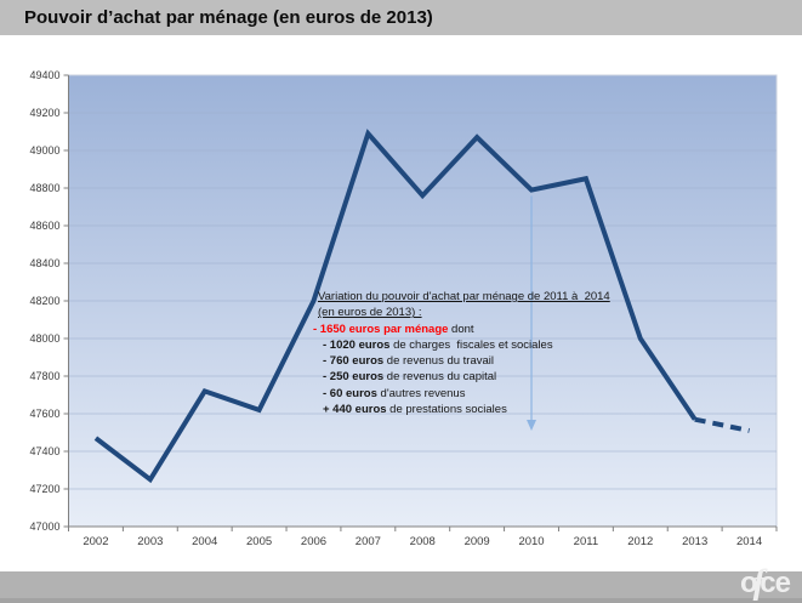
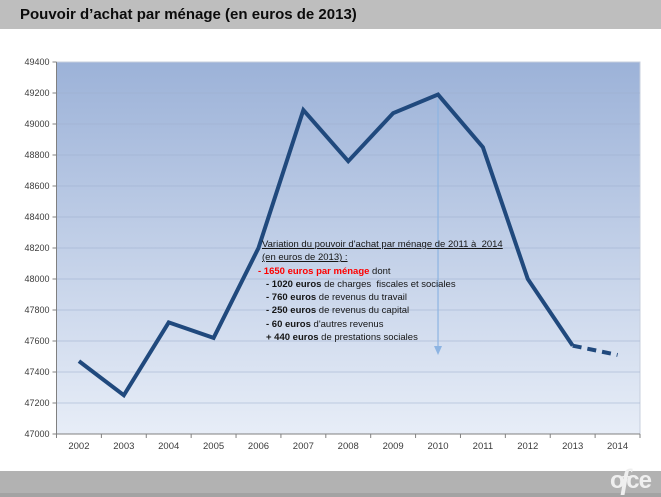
2010: 48790 -> 49190
